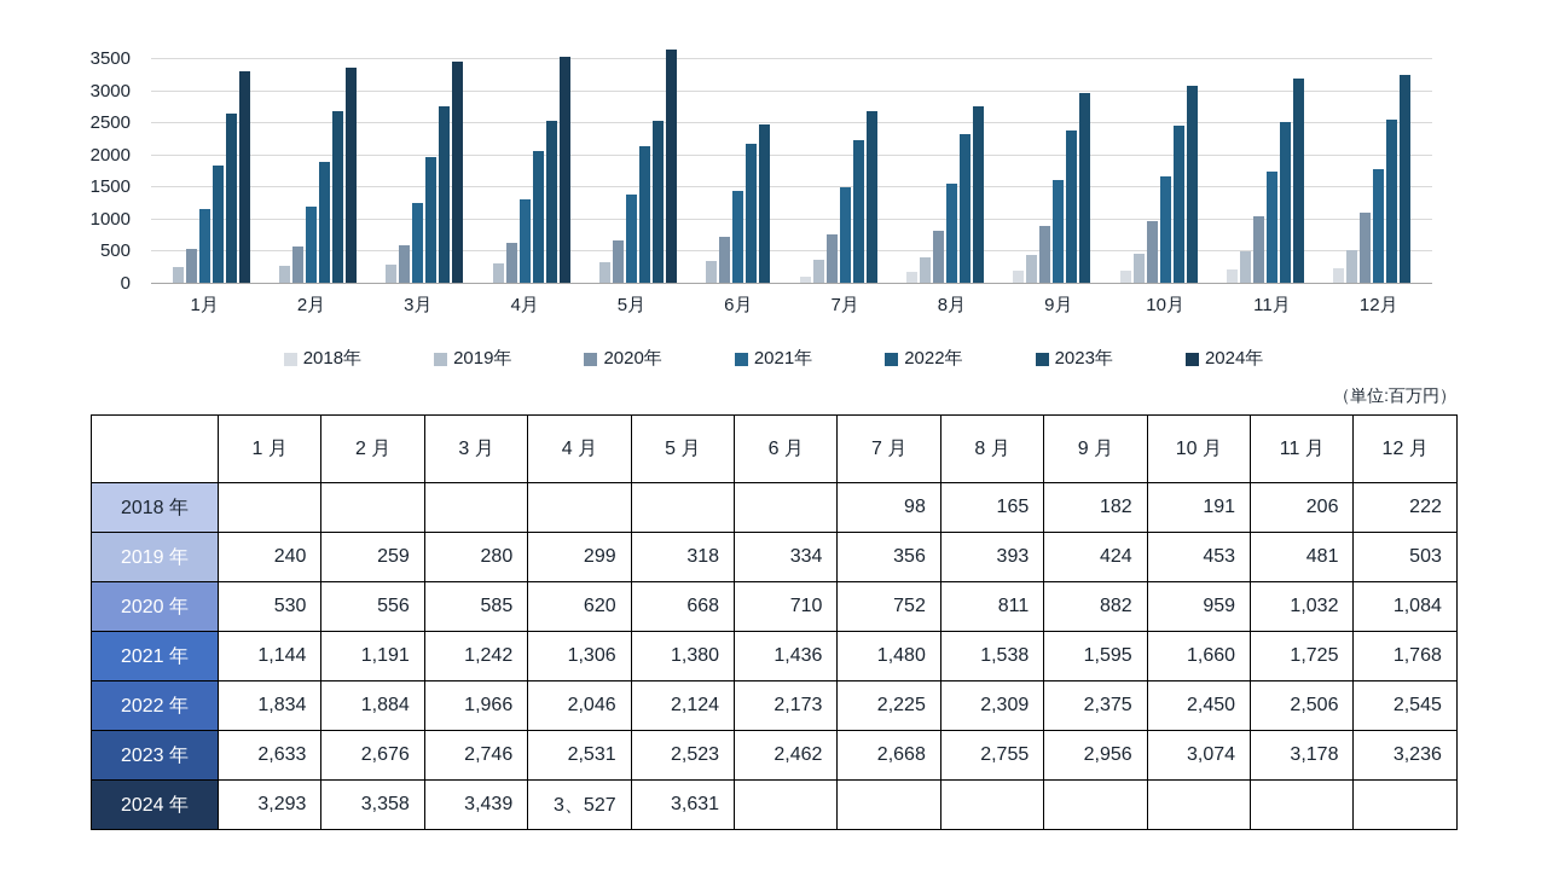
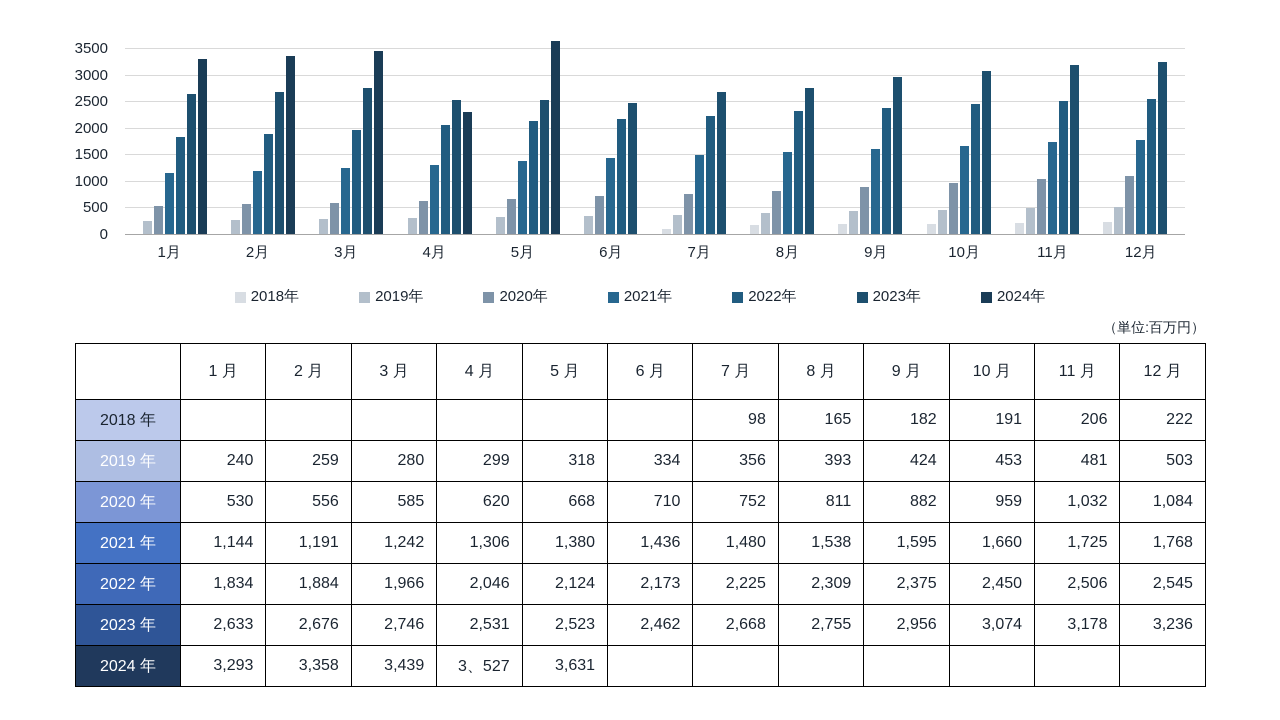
2024年/4月: 3500 -> 2300
